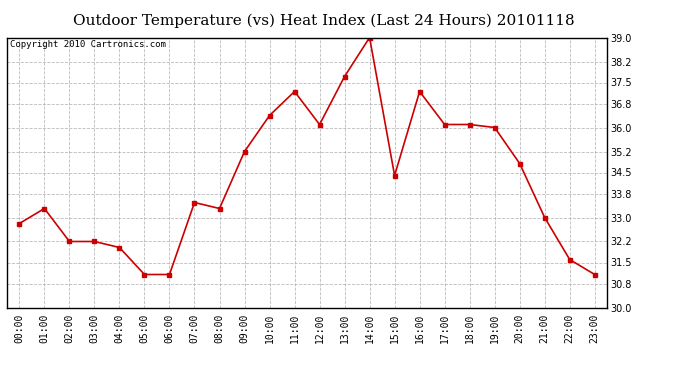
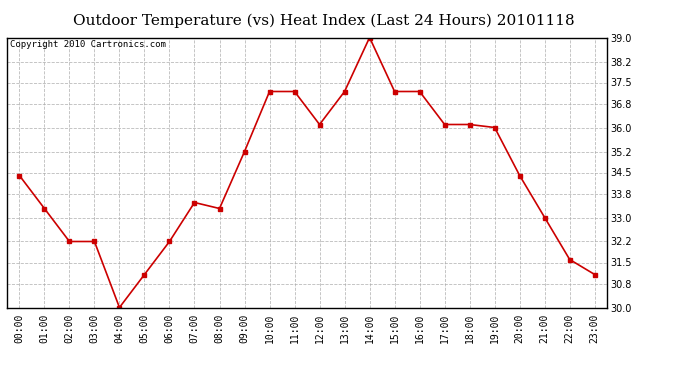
00:00: 32.8 -> 34.4
04:00: 32.0 -> 30.0
06:00: 31.1 -> 32.2
10:00: 36.4 -> 37.2
13:00: 37.7 -> 37.2
15:00: 34.4 -> 37.2
20:00: 34.8 -> 34.4
